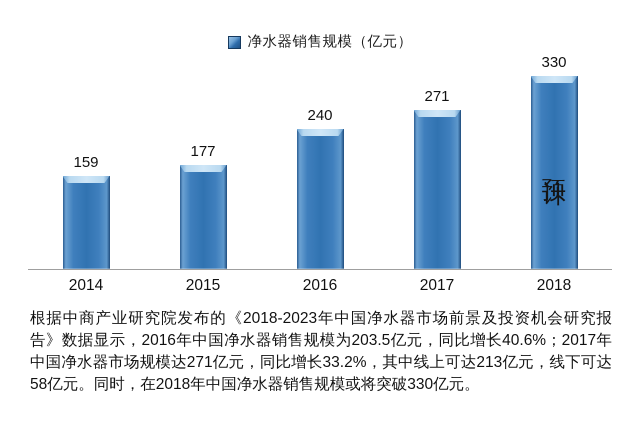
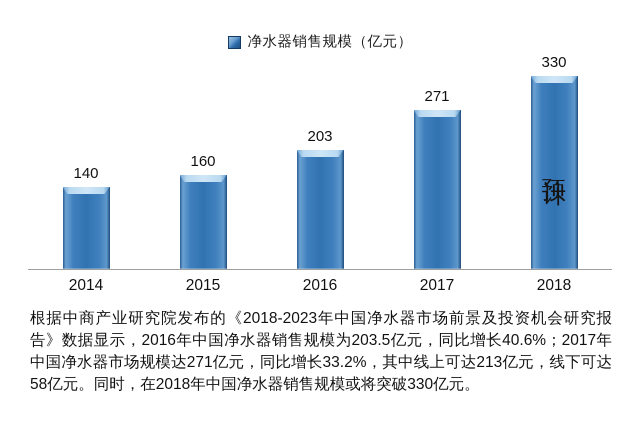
2014: 159 -> 140
2015: 177 -> 160
2016: 240 -> 203
